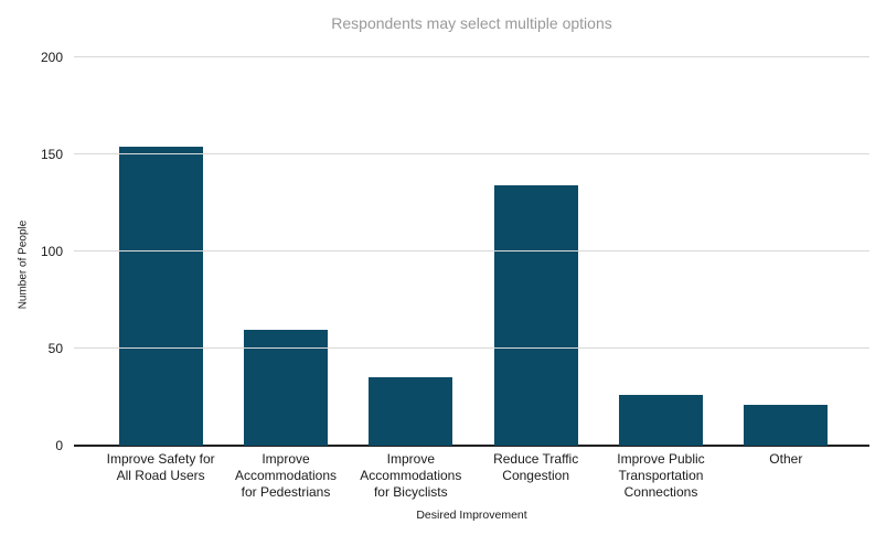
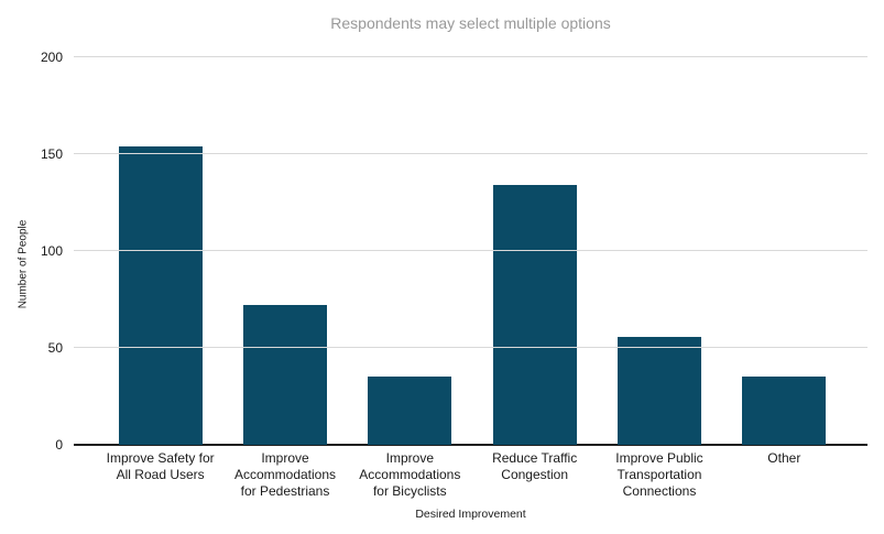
Improve Accommodations for Pedestrians: 60 -> 72
Improve Public Transportation Connections: 26 -> 56
Other: 21 -> 35
